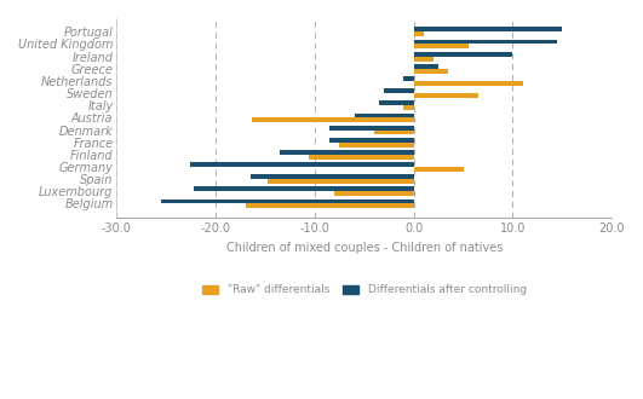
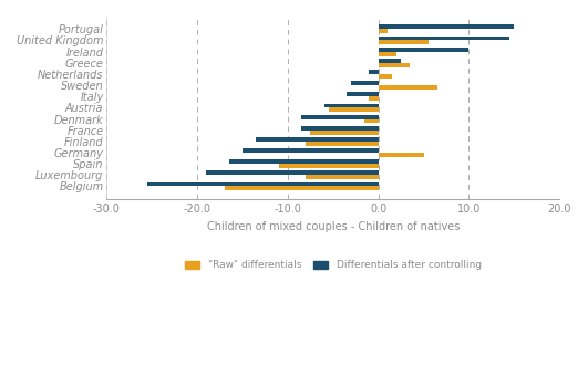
"Raw" differentials/Netherlands: 11.0 -> 1.5
"Raw" differentials/Austria: -16.4 -> -5.5
"Raw" differentials/Denmark: -4.0 -> -1.5
"Raw" differentials/Finland: -10.6 -> -8.0
Differentials after controlling/Germany: -22.6 -> -15.0
"Raw" differentials/Spain: -14.8 -> -11.0
Differentials after controlling/Luxembourg: -22.2 -> -19.0
